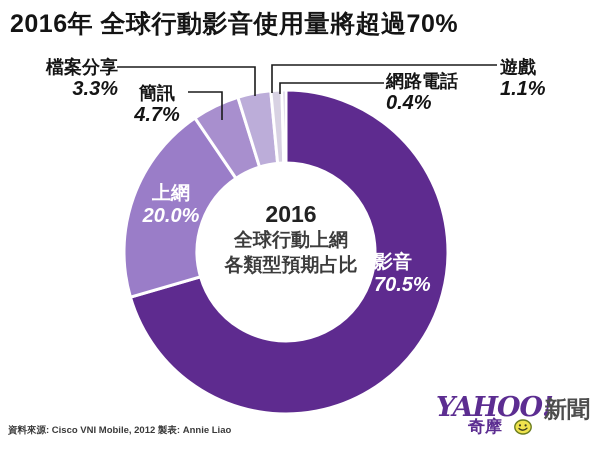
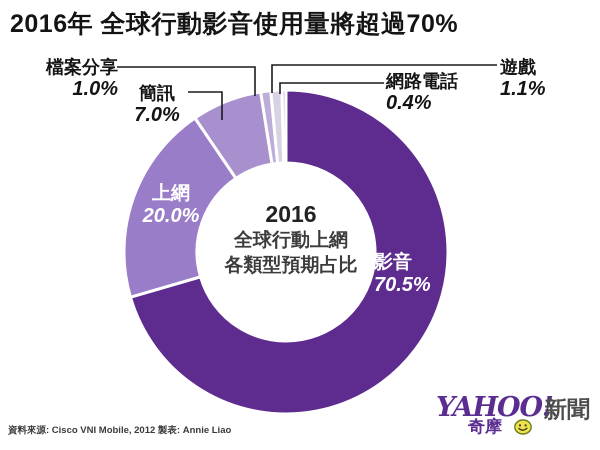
簡訊: 4.7% -> 7.0%
檔案分享: 3.3% -> 1.0%
